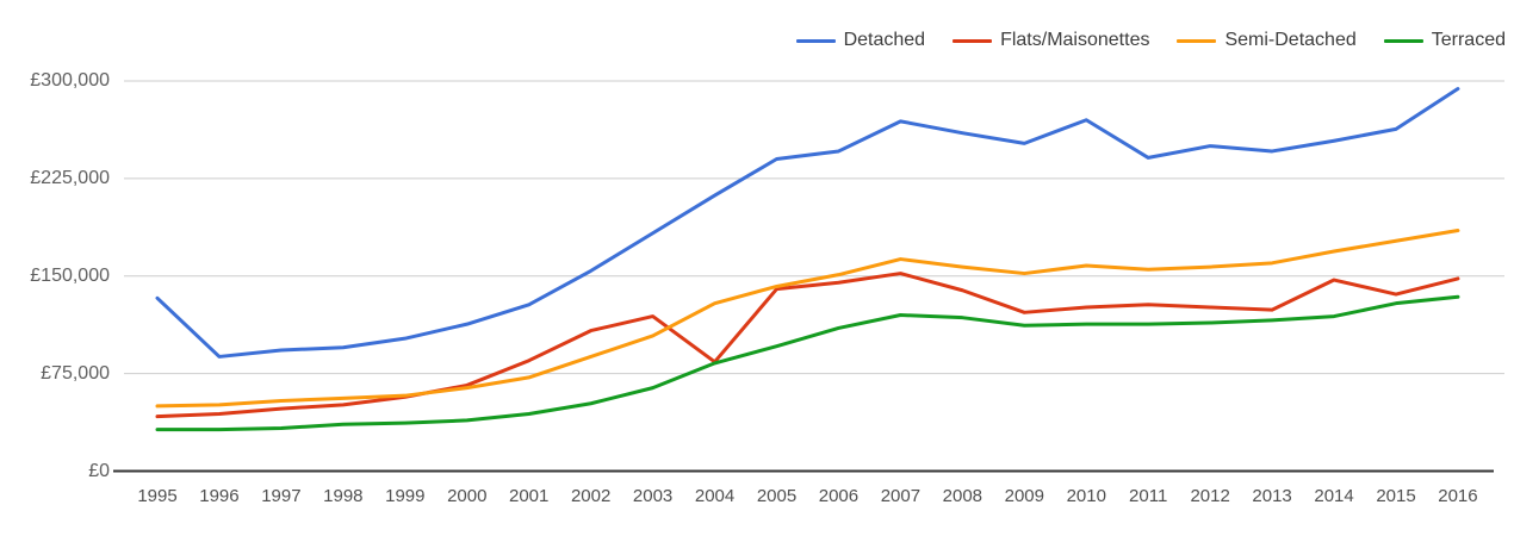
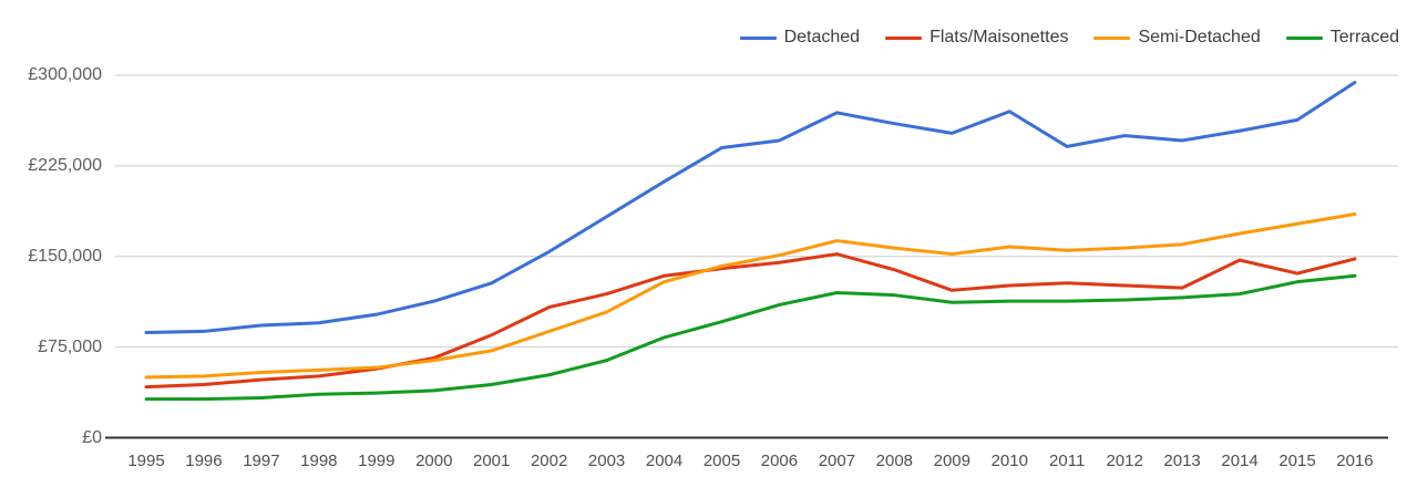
Detached/1995: £133000 -> £87000
Flats/Maisonettes/2004: £84000 -> £134000
